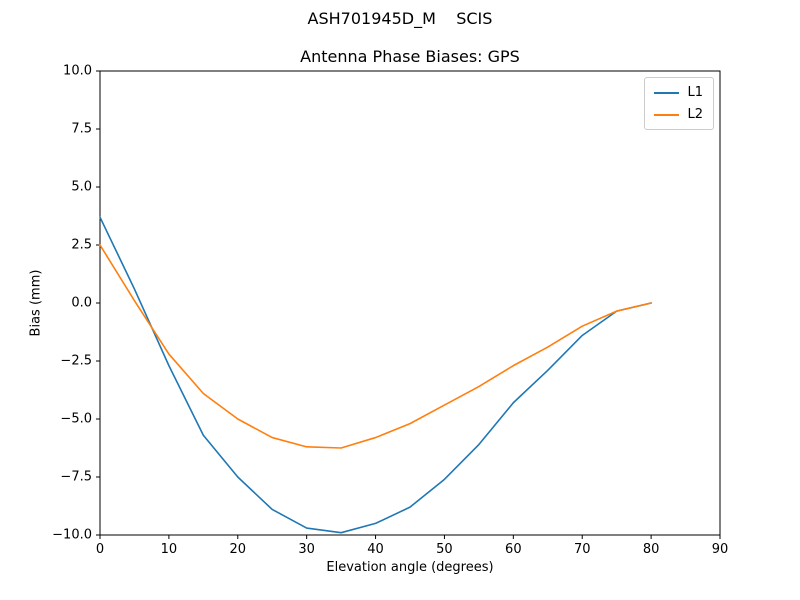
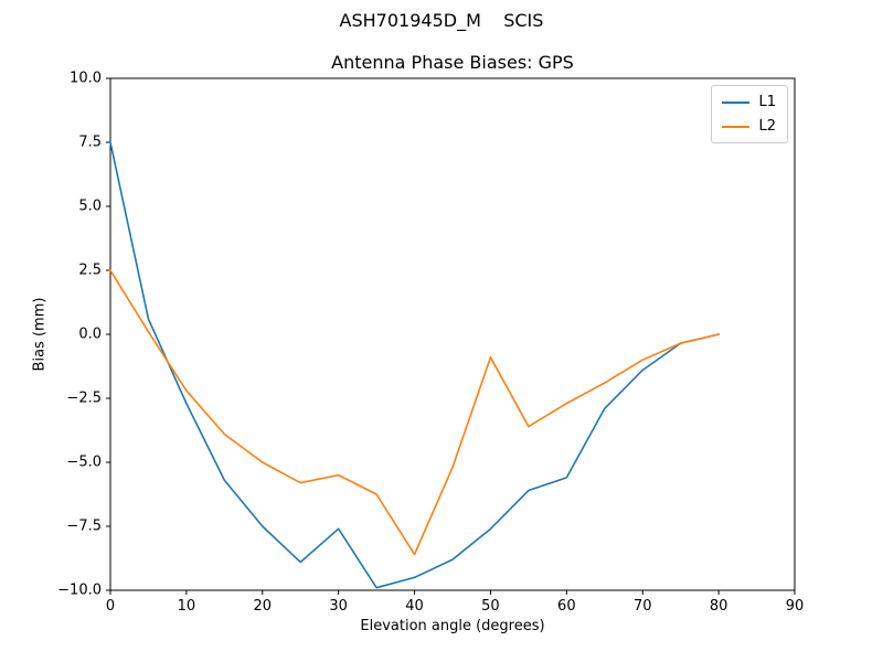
L1/0: 3.7 -> 7.5
L1/30: -9.7 -> -7.6
L2/30: -6.2 -> -5.5
L2/40: -5.8 -> -8.6
L2/50: -4.4 -> -0.9
L1/60: -4.3 -> -5.6
